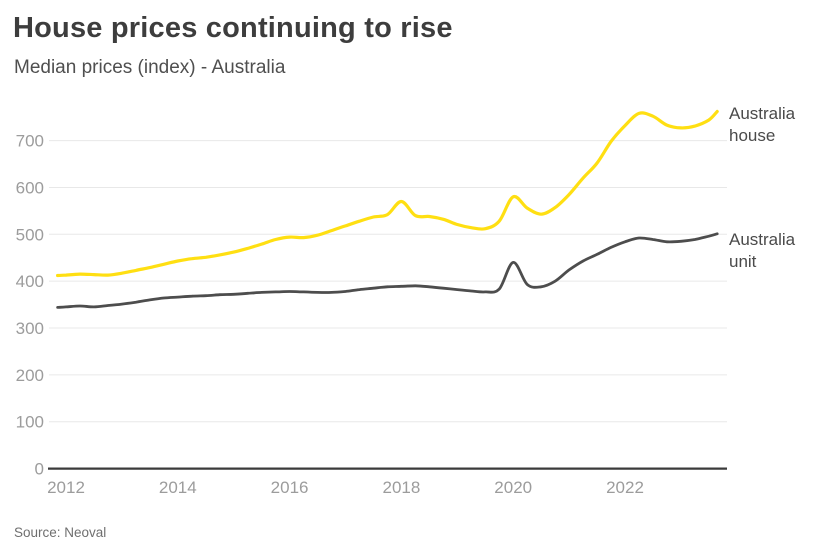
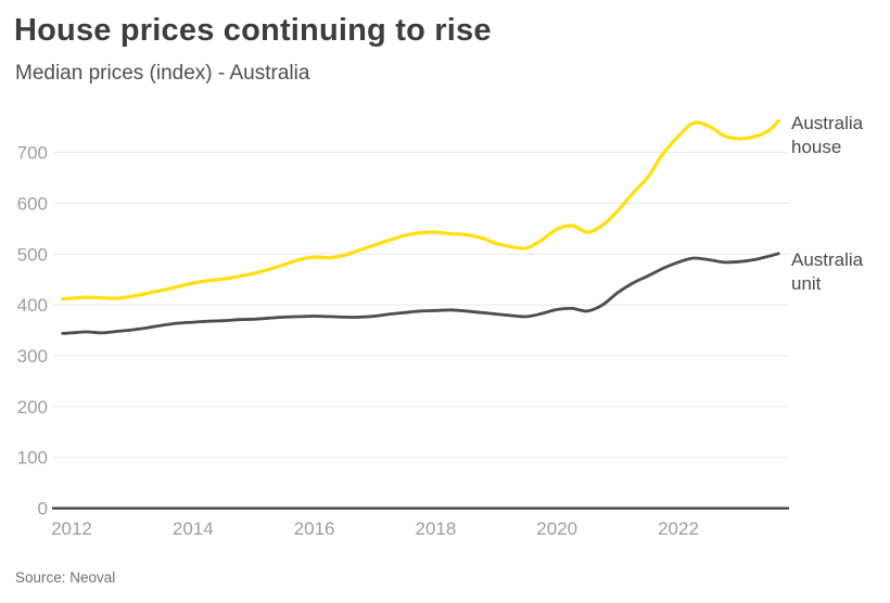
Australia house/2018: 570 -> 540
Australia house/2020: 580 -> 550
Australia unit/2020: 440 -> 390
